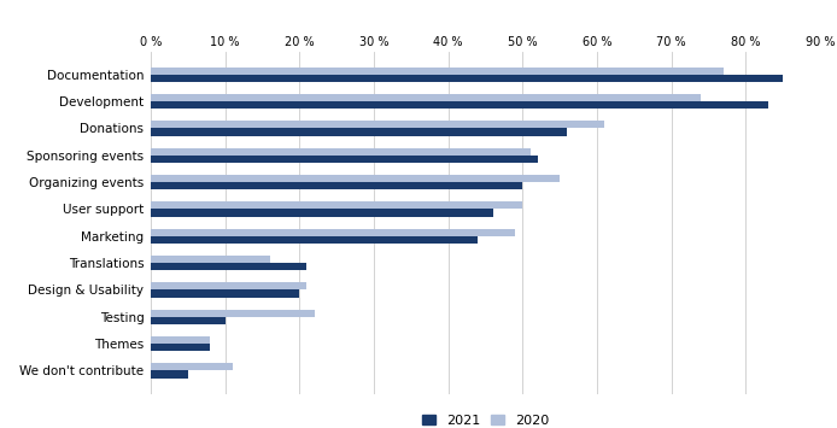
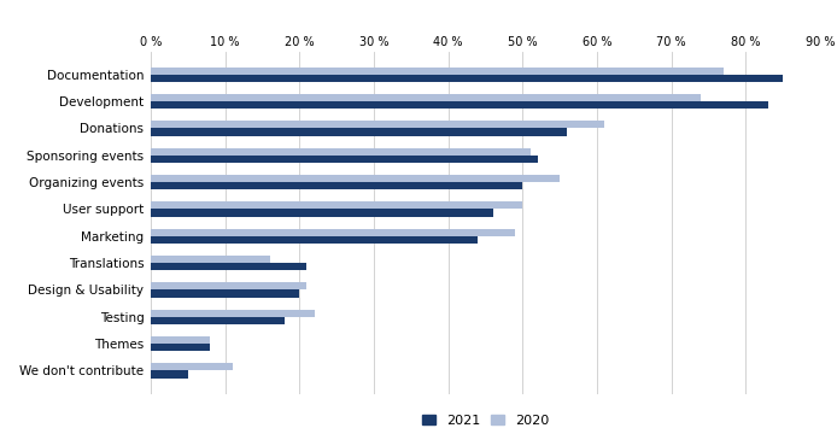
2021/Testing: 10 % -> 18 %
